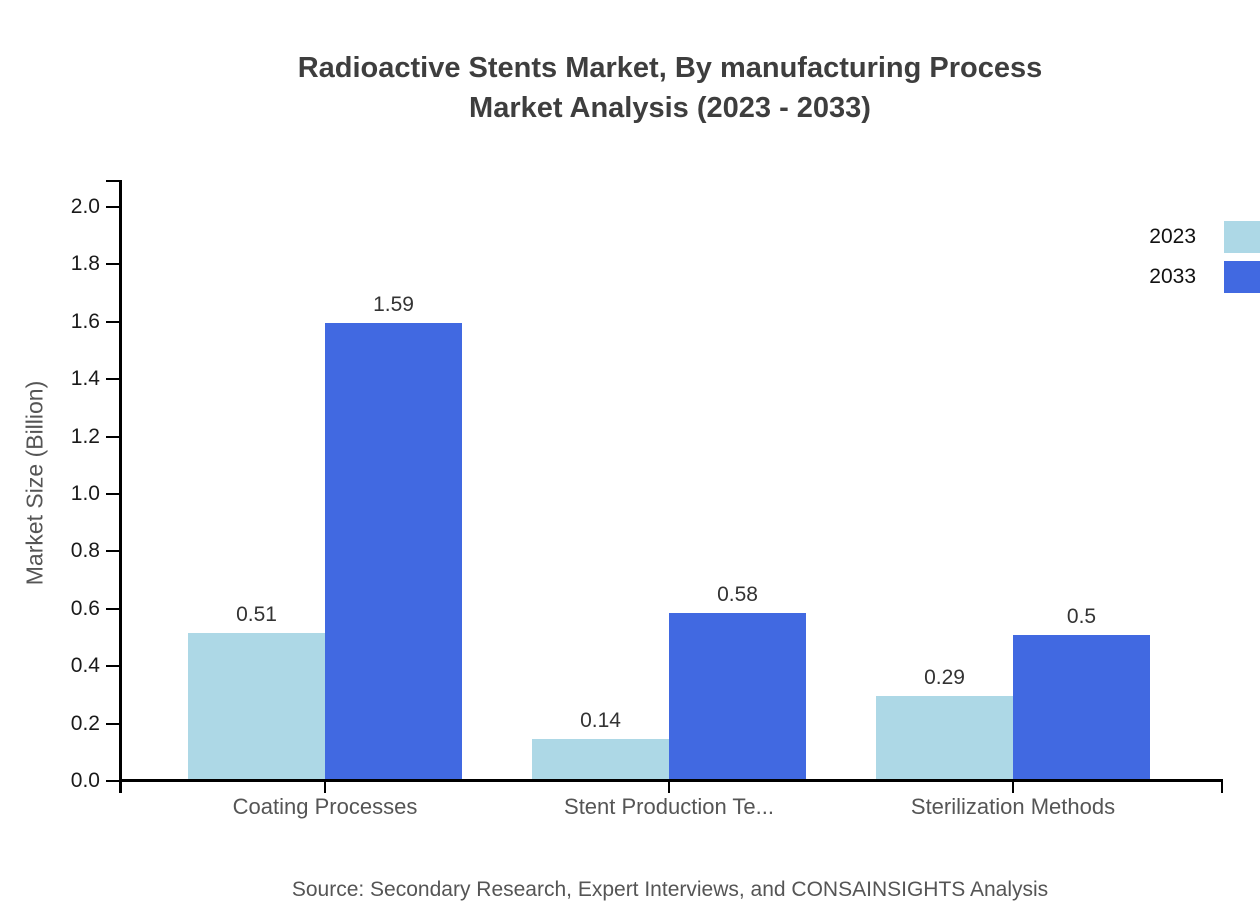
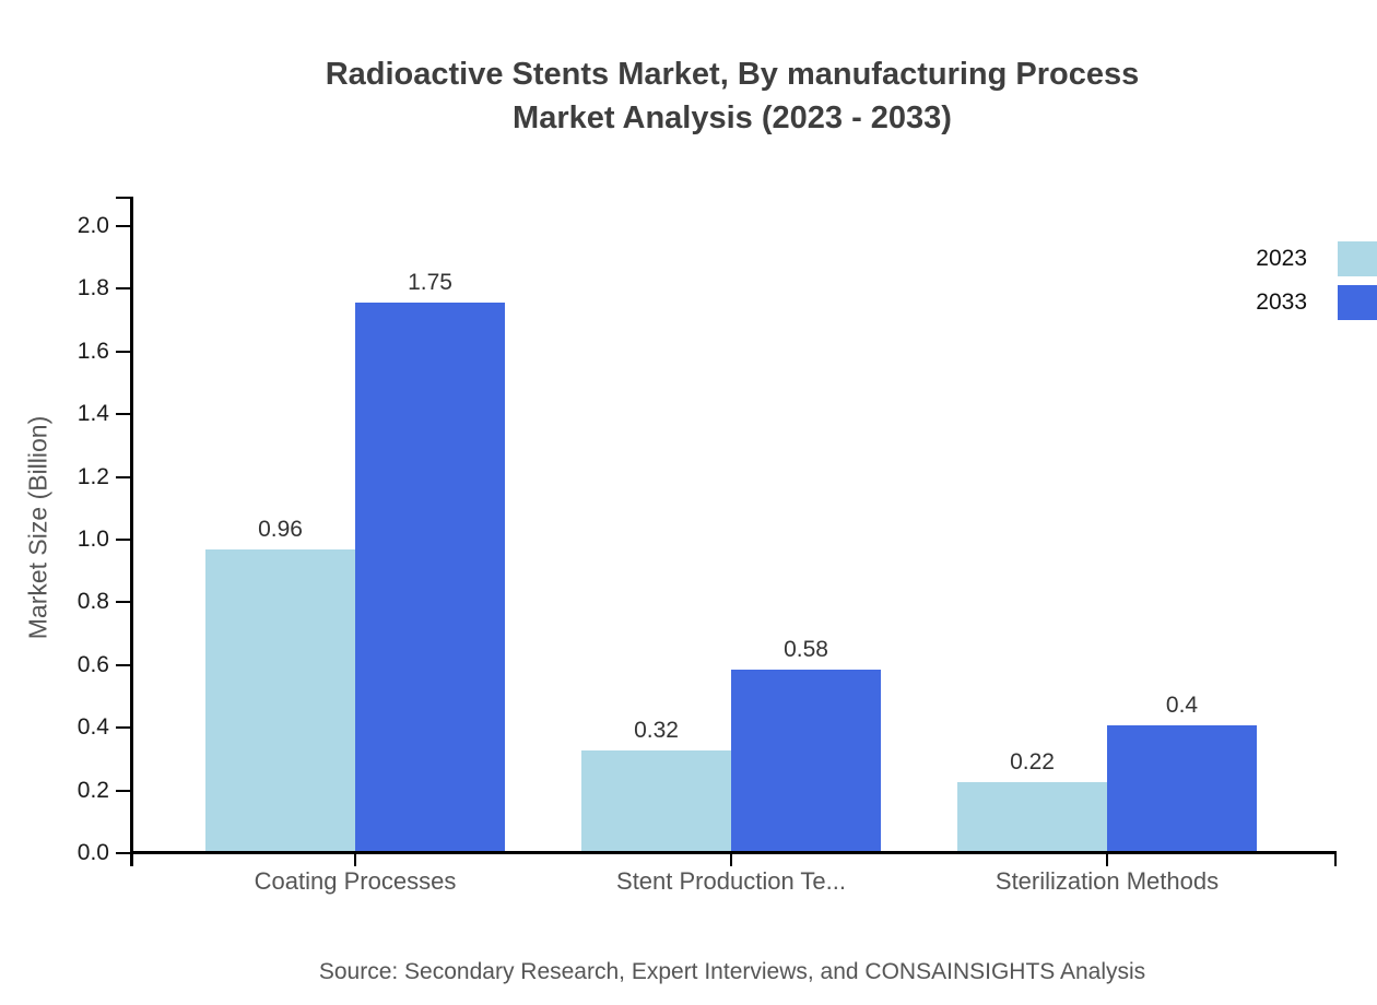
2023/Coating Processes: 0.51 -> 0.96
2033/Coating Processes: 1.59 -> 1.75
2023/Stent Production Te...: 0.14 -> 0.32
2023/Sterilization Methods: 0.29 -> 0.22
2033/Sterilization Methods: 0.5 -> 0.4
